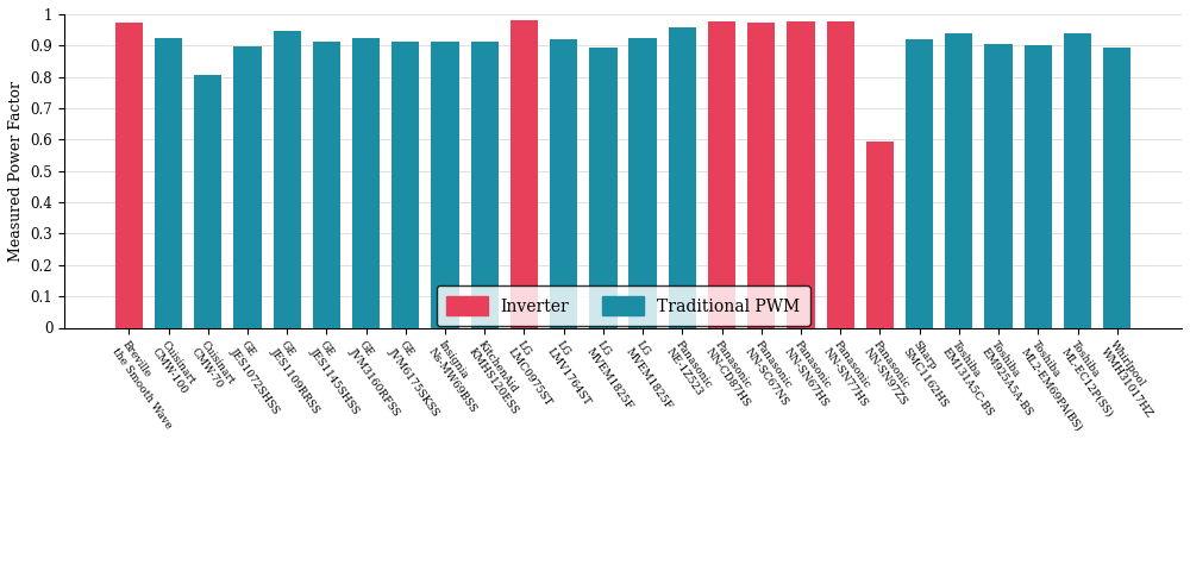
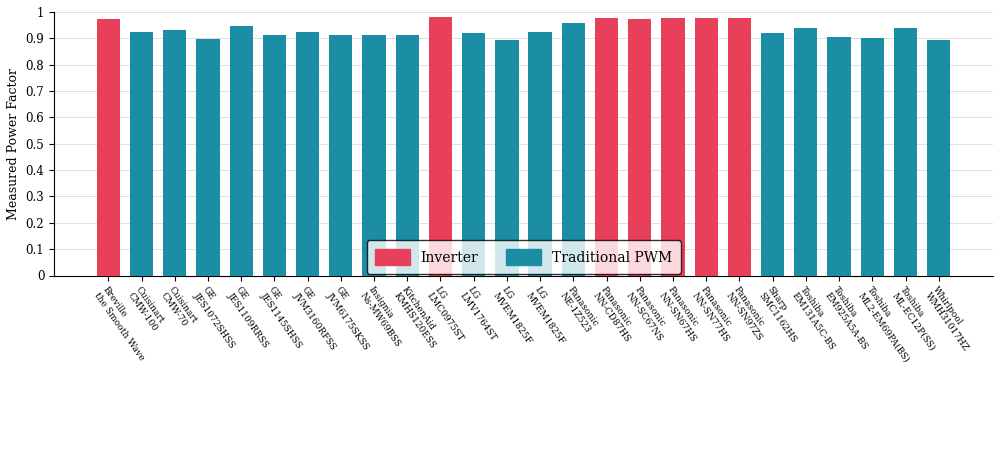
Cuisinart CMW-70: 0.805 -> 0.930
Panasonic NN-SN97ZS: 0.595 -> 0.978
